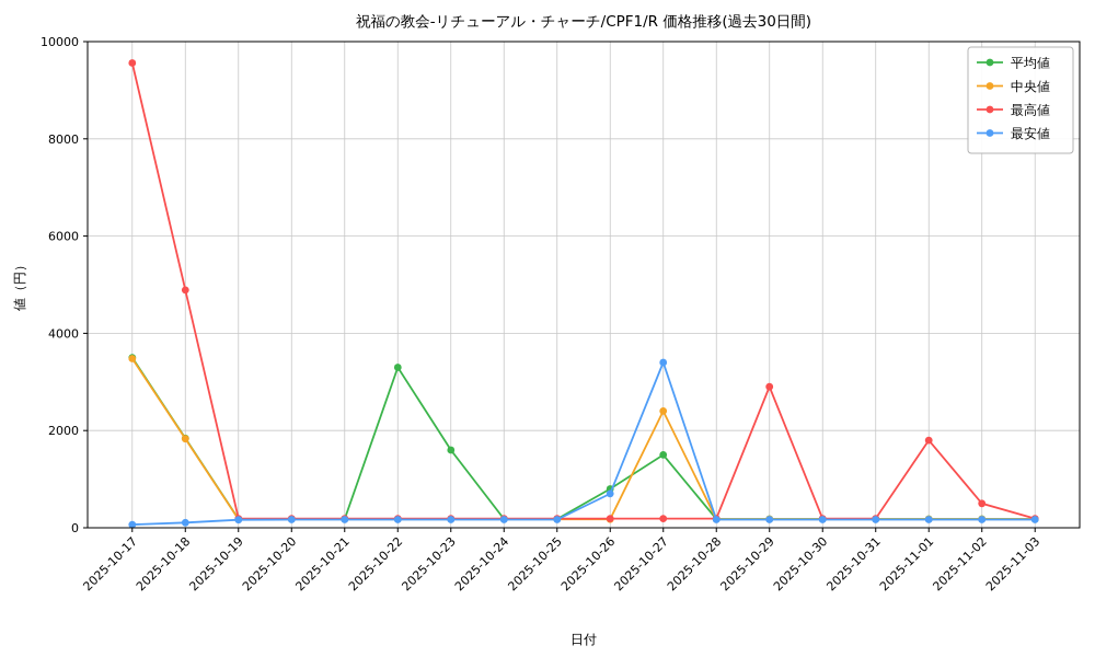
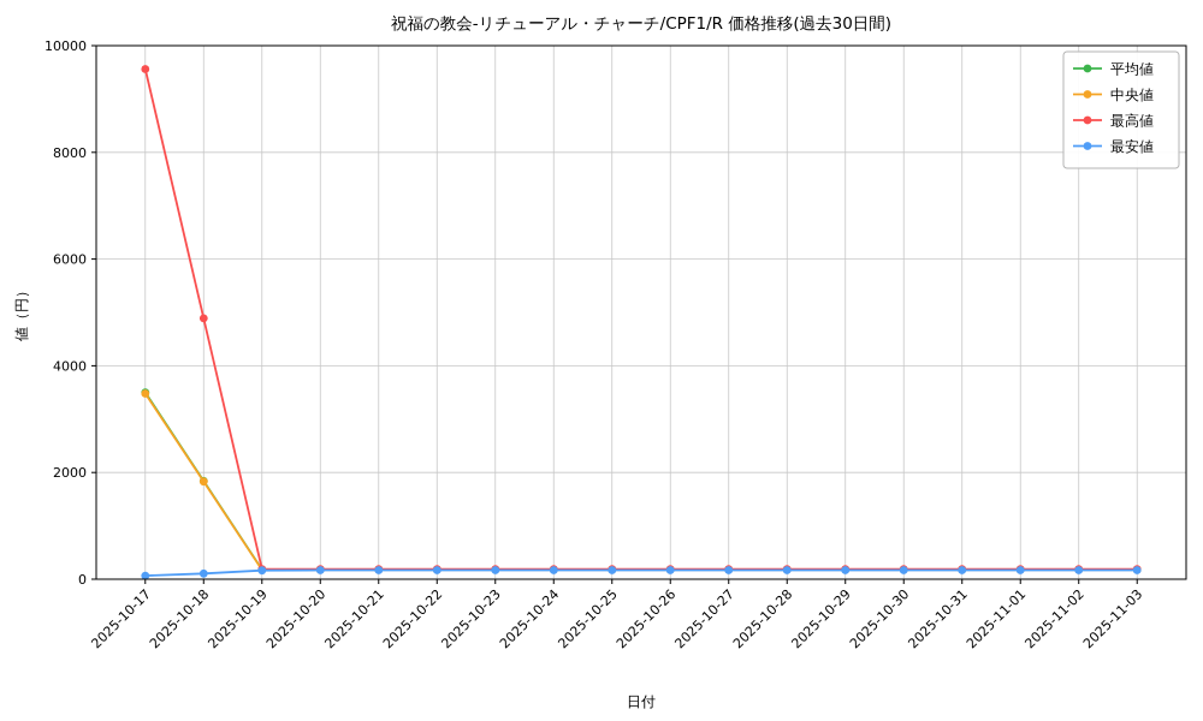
平均値/2025-10-22: 3300 -> 200
平均値/2025-10-23: 1600 -> 200
平均値/2025-10-26: 800 -> 200
最安値/2025-10-26: 700 -> 200
平均値/2025-10-27: 1500 -> 200
中央値/2025-10-27: 2400 -> 200
最安値/2025-10-27: 3400 -> 200
最高値/2025-10-29: 2900 -> 200
最高値/2025-11-01: 1800 -> 200
最高値/2025-11-02: 500 -> 200
